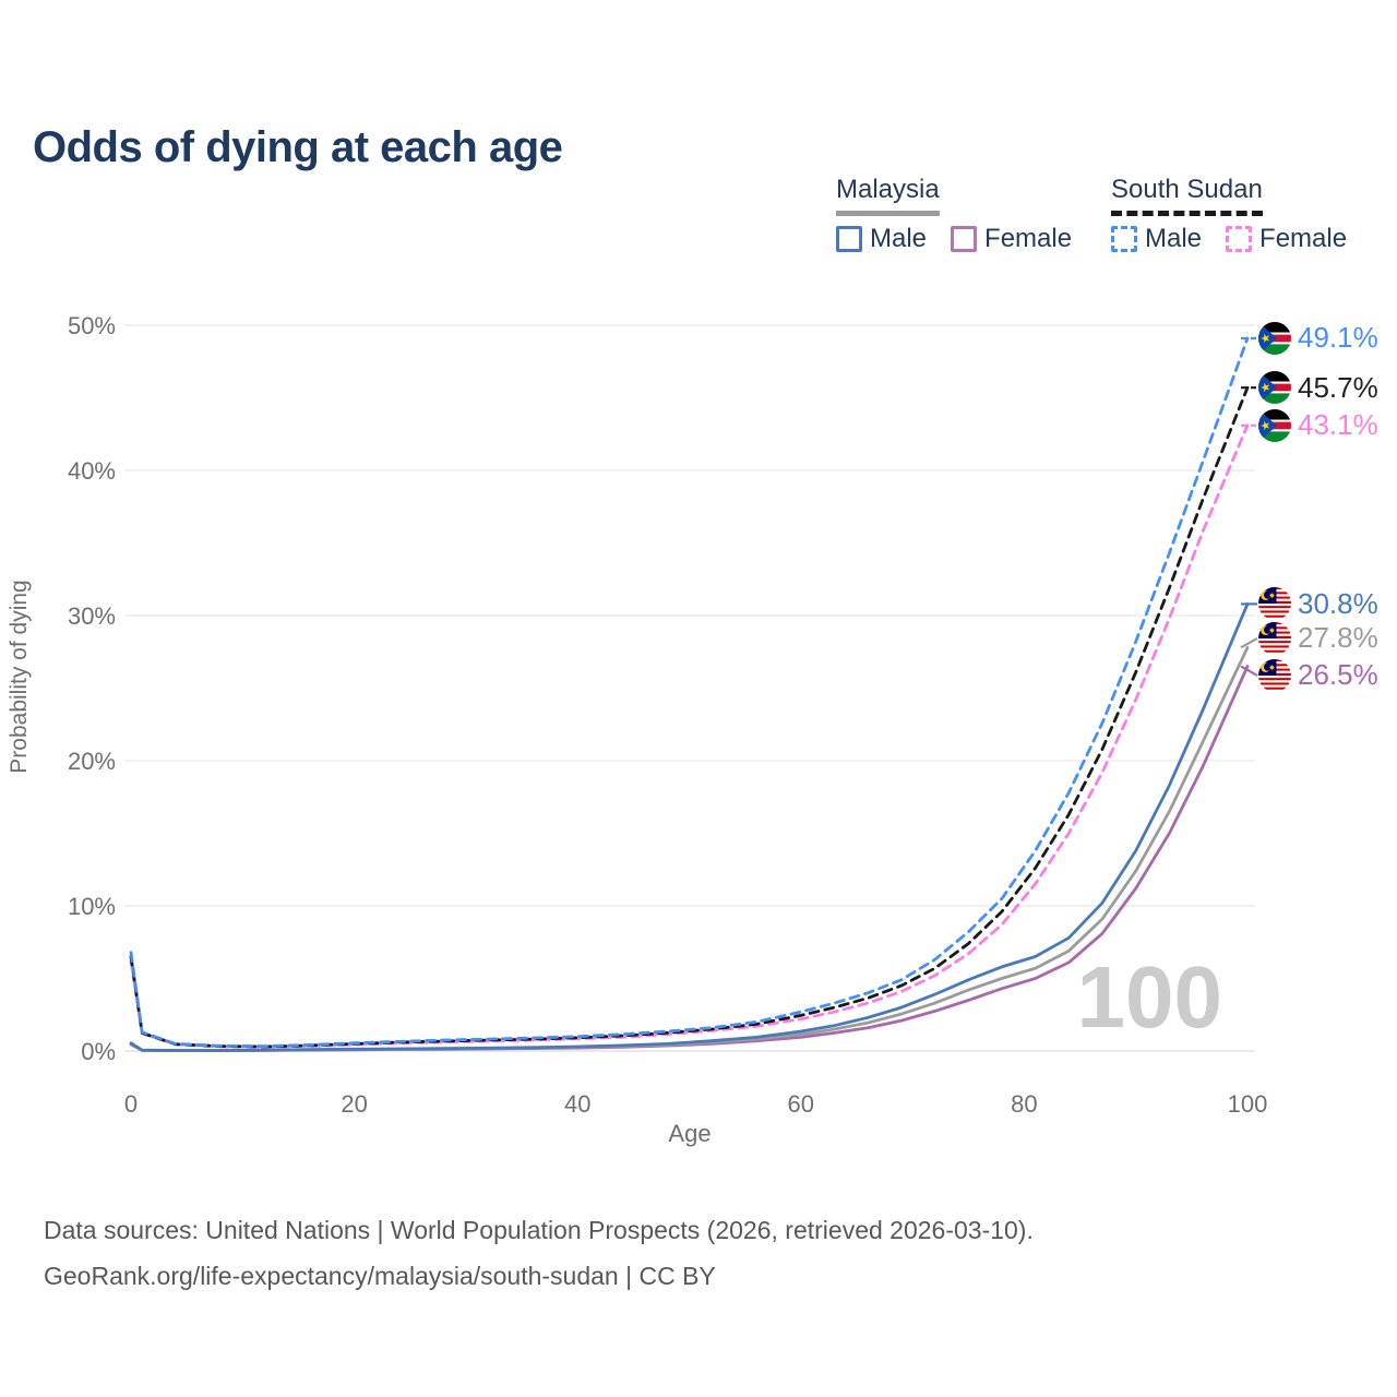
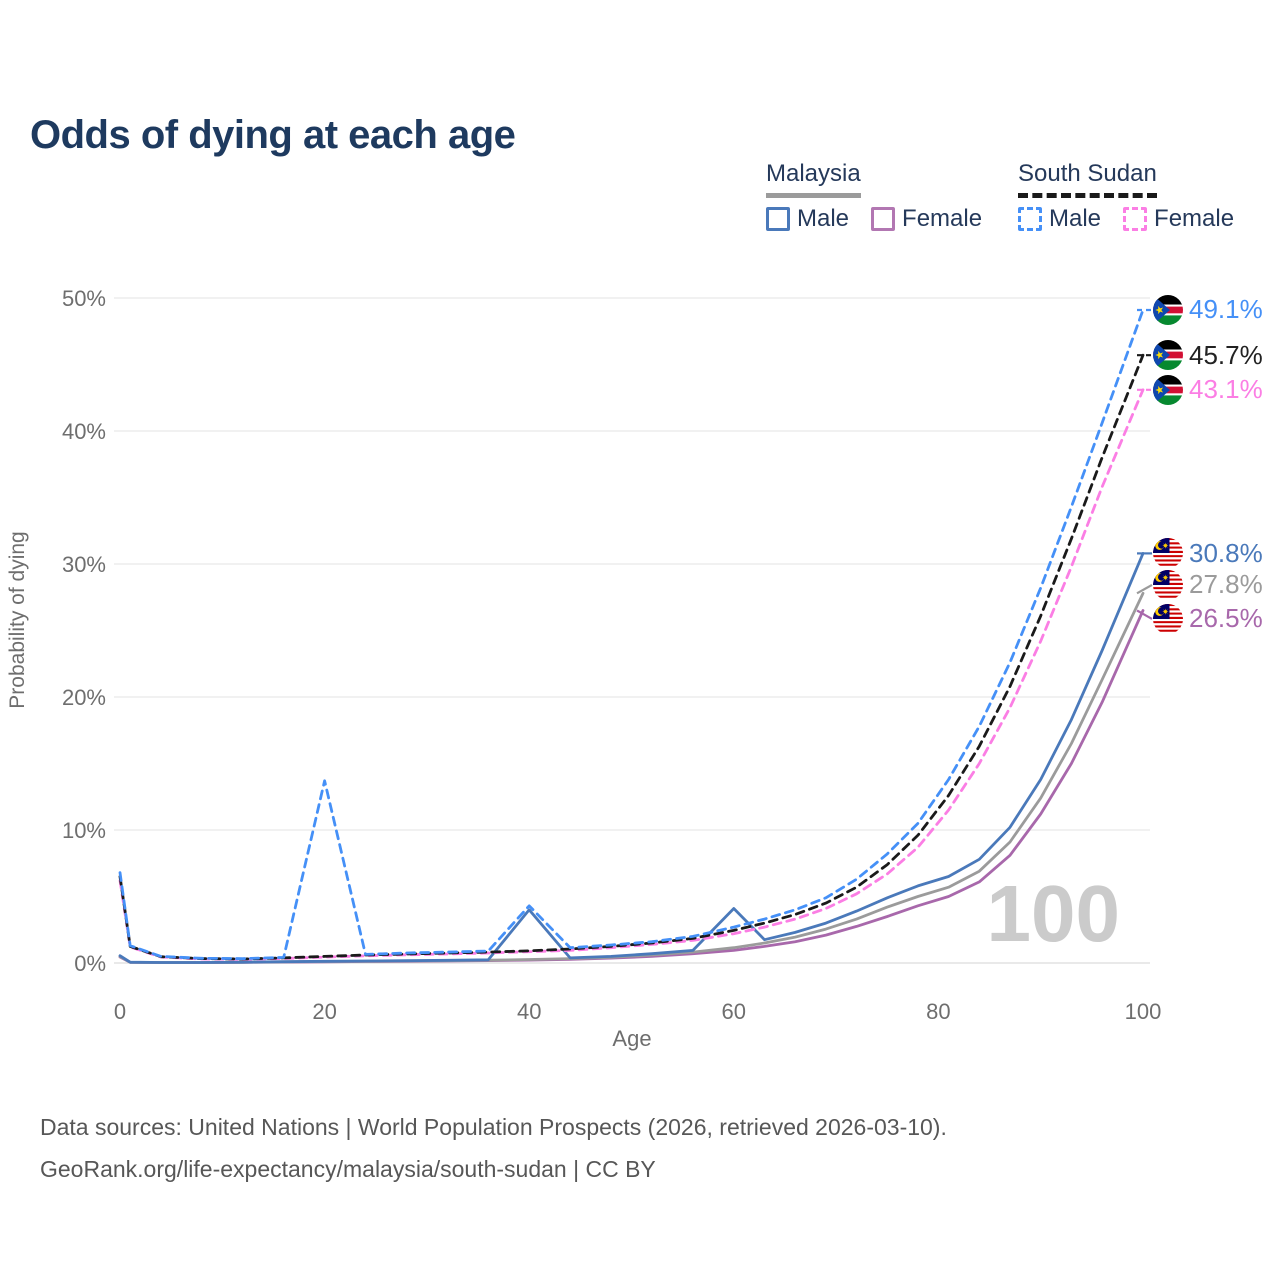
South Sudan Male/20: 0.6% -> 13.7%
South Sudan Male/40: 1.0% -> 4.3%
Malaysia Male/40: 0.3% -> 4.0%
Malaysia Male/60: 1.4% -> 4.1%
